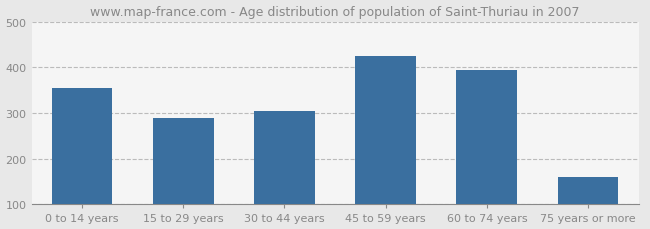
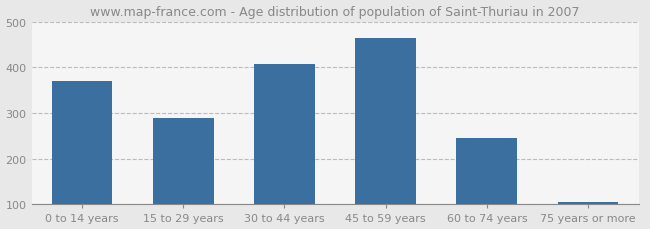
0 to 14 years: 355 -> 370
30 to 44 years: 305 -> 408
45 to 59 years: 425 -> 465
60 to 74 years: 395 -> 245
75 years or more: 160 -> 105
